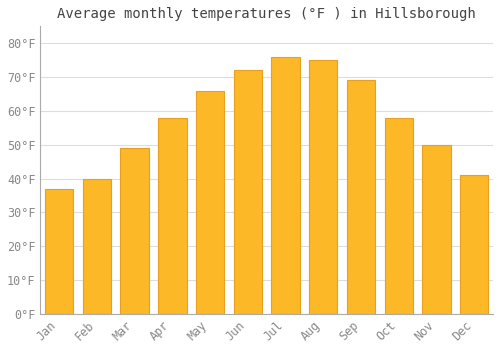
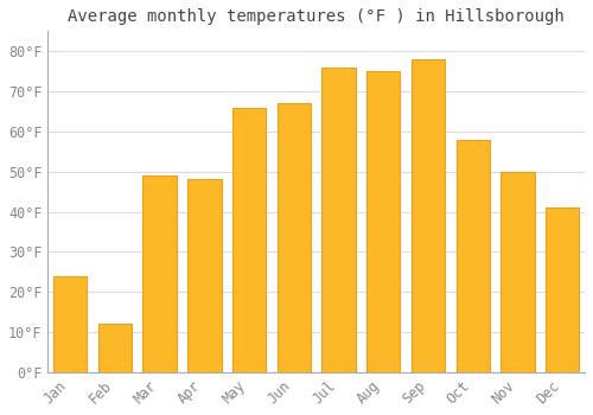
Jan: 37°F -> 24°F
Feb: 40°F -> 12°F
Apr: 58°F -> 48°F
Jun: 72°F -> 67°F
Sep: 69°F -> 78°F
